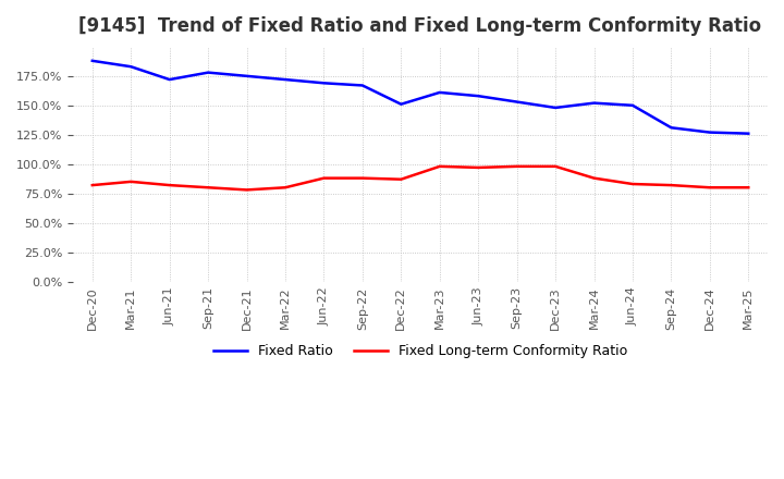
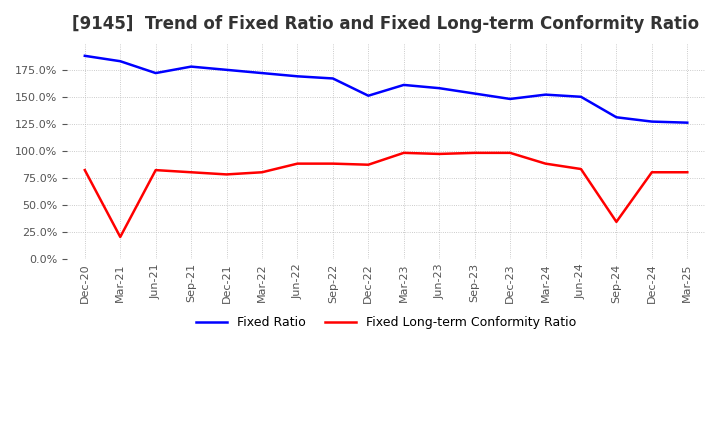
Fixed Long-term Conformity Ratio/Mar-21: 85% -> 20%
Fixed Long-term Conformity Ratio/Sep-24: 82% -> 34%
